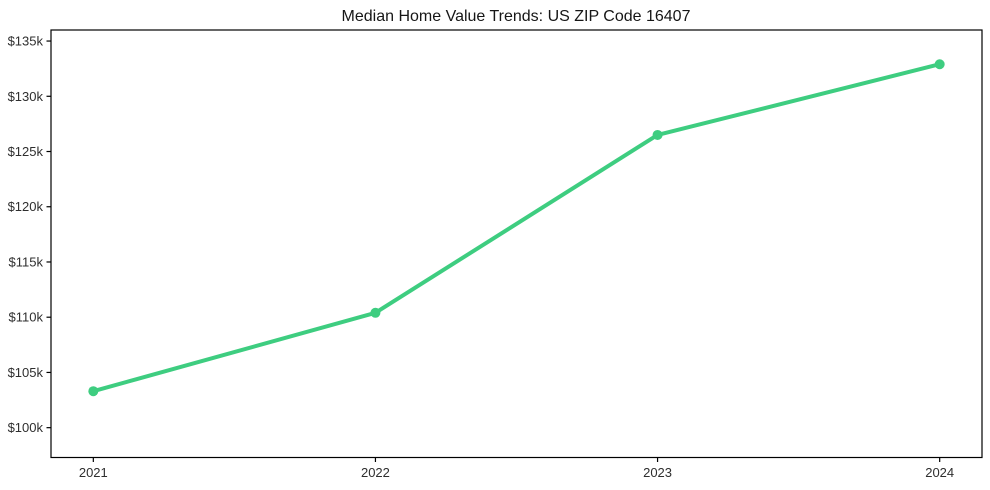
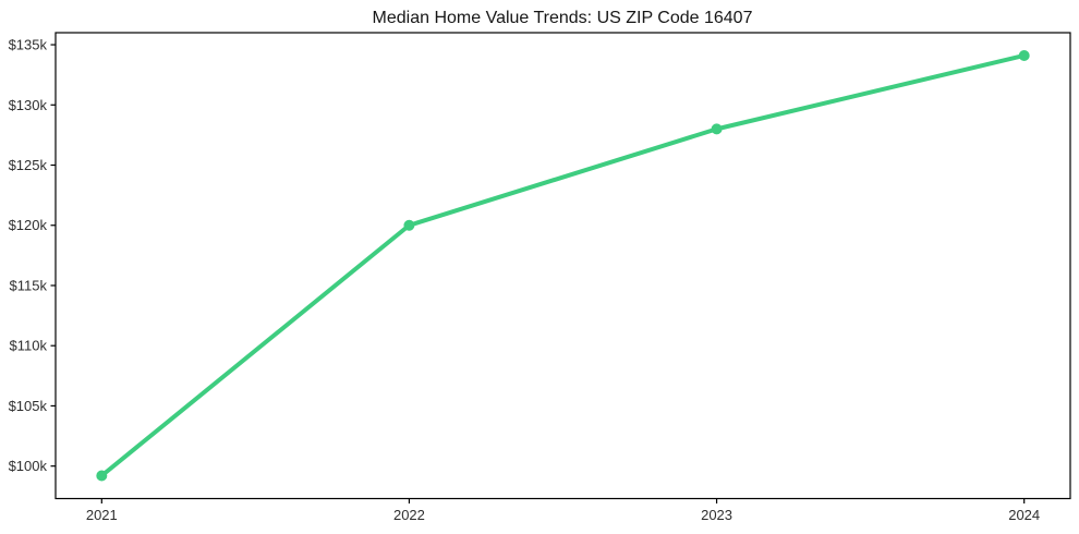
2021: $103.3k -> $99.2k
2022: $110.4k -> $120.0k
2023: $126.5k -> $128.0k
2024: $132.9k -> $134.1k
